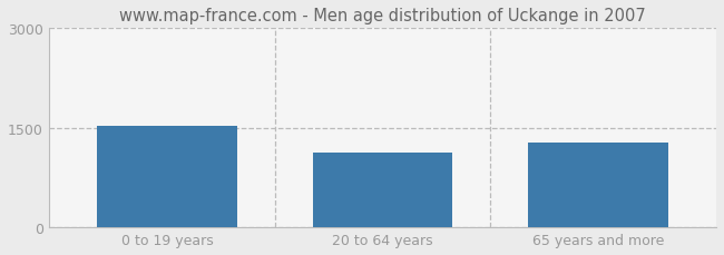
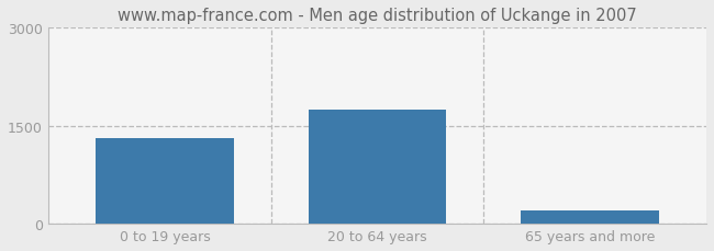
0 to 19 years: 1520 -> 1300
20 to 64 years: 1120 -> 1750
65 years and more: 1280 -> 200
